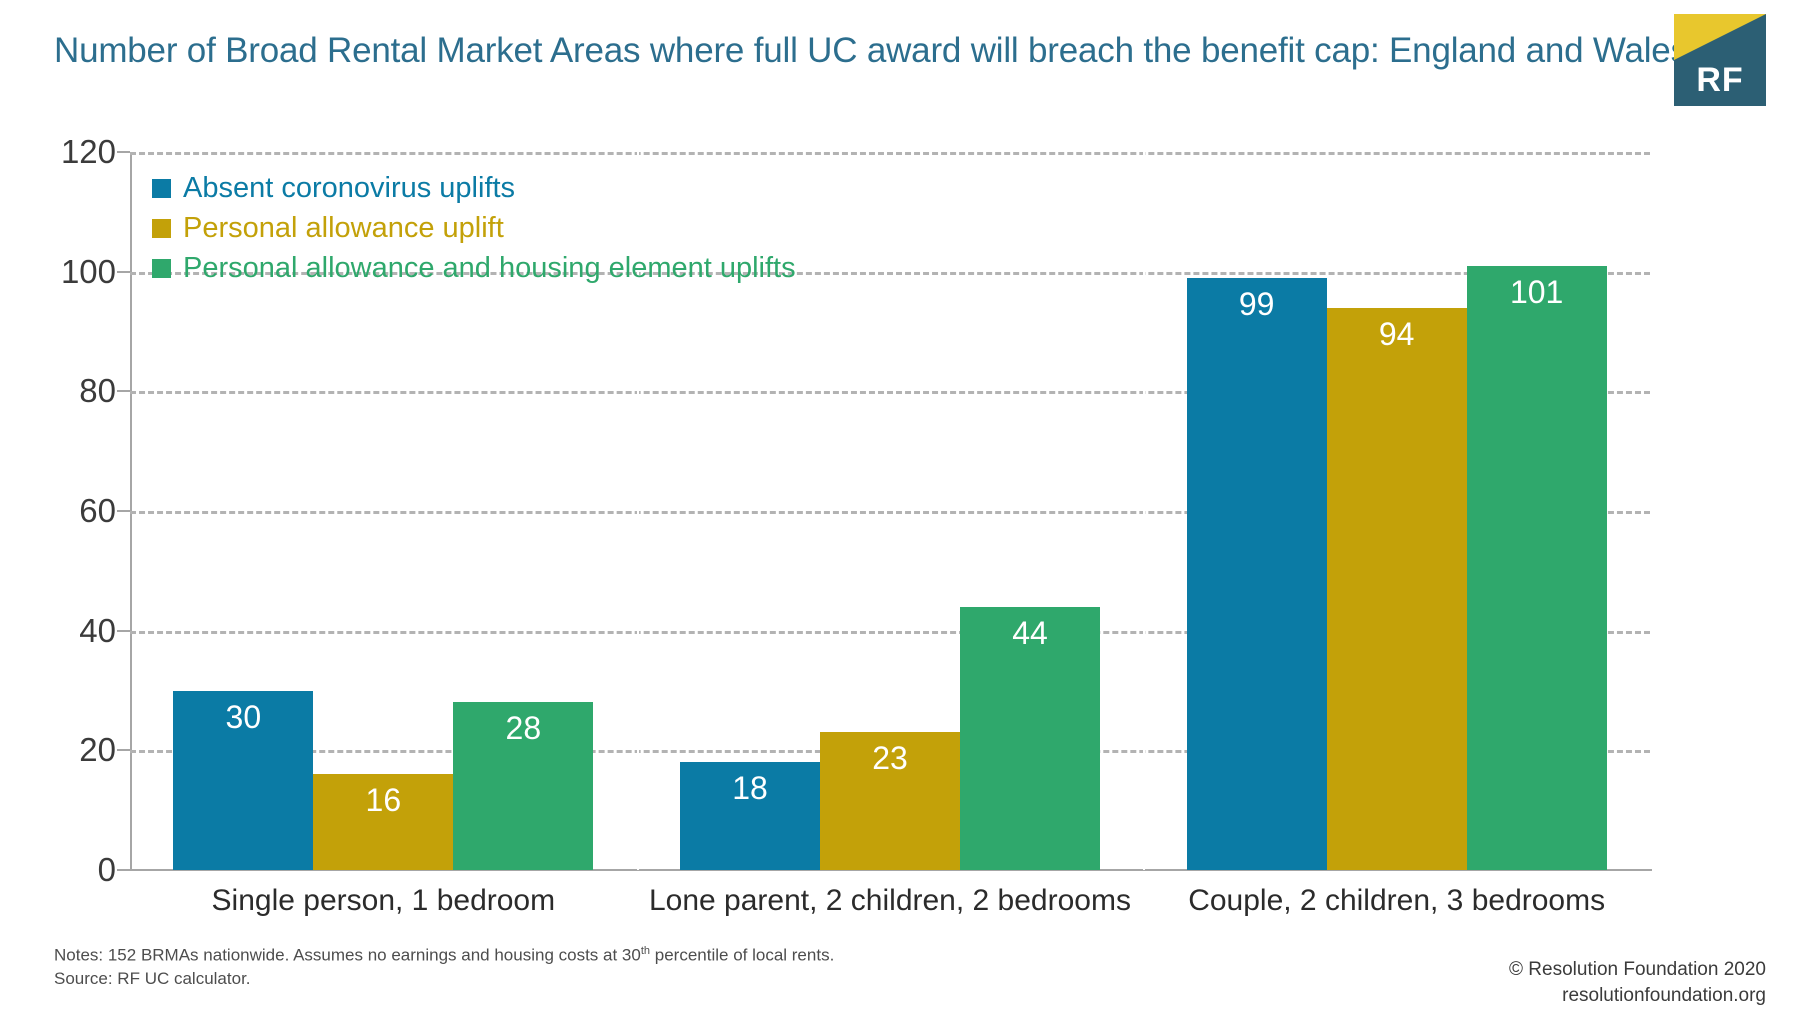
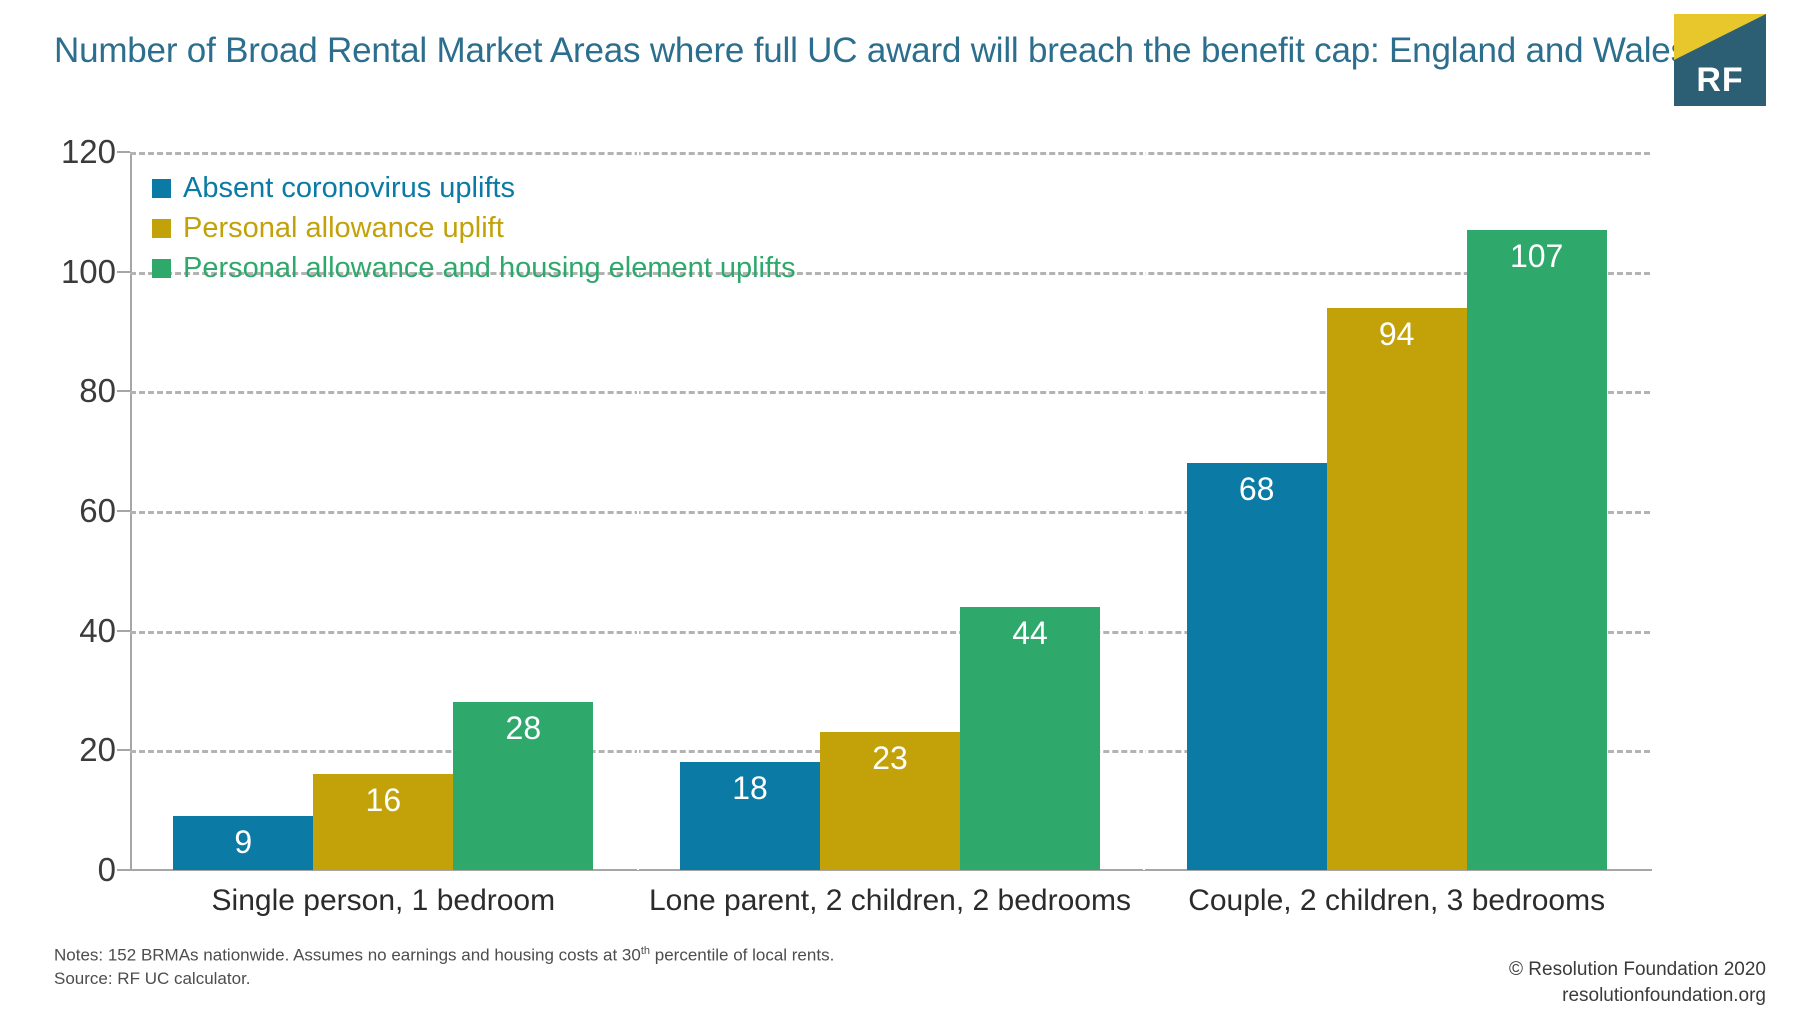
Absent coronovirus uplifts/Single person, 1 bedroom: 30 -> 9
Absent coronovirus uplifts/Couple, 2 children, 3 bedrooms: 99 -> 68
Personal allowance and housing element uplifts/Couple, 2 children, 3 bedrooms: 101 -> 107
